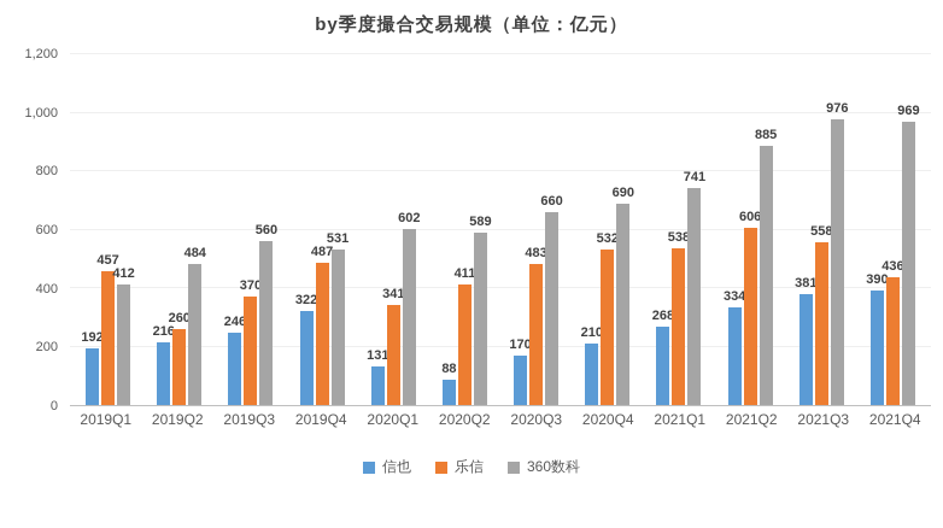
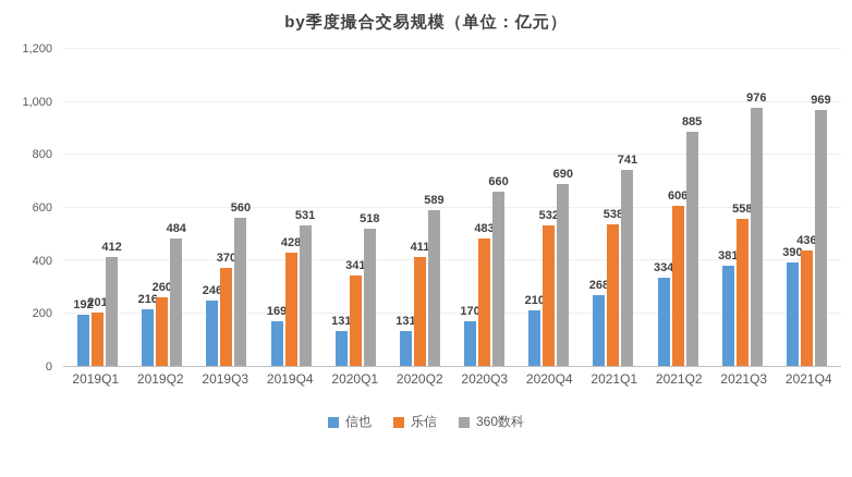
乐信/2019Q1: 457 -> 201
信也/2019Q4: 322 -> 169
乐信/2019Q4: 487 -> 428
360数科/2020Q1: 602 -> 518
信也/2020Q2: 88 -> 131
